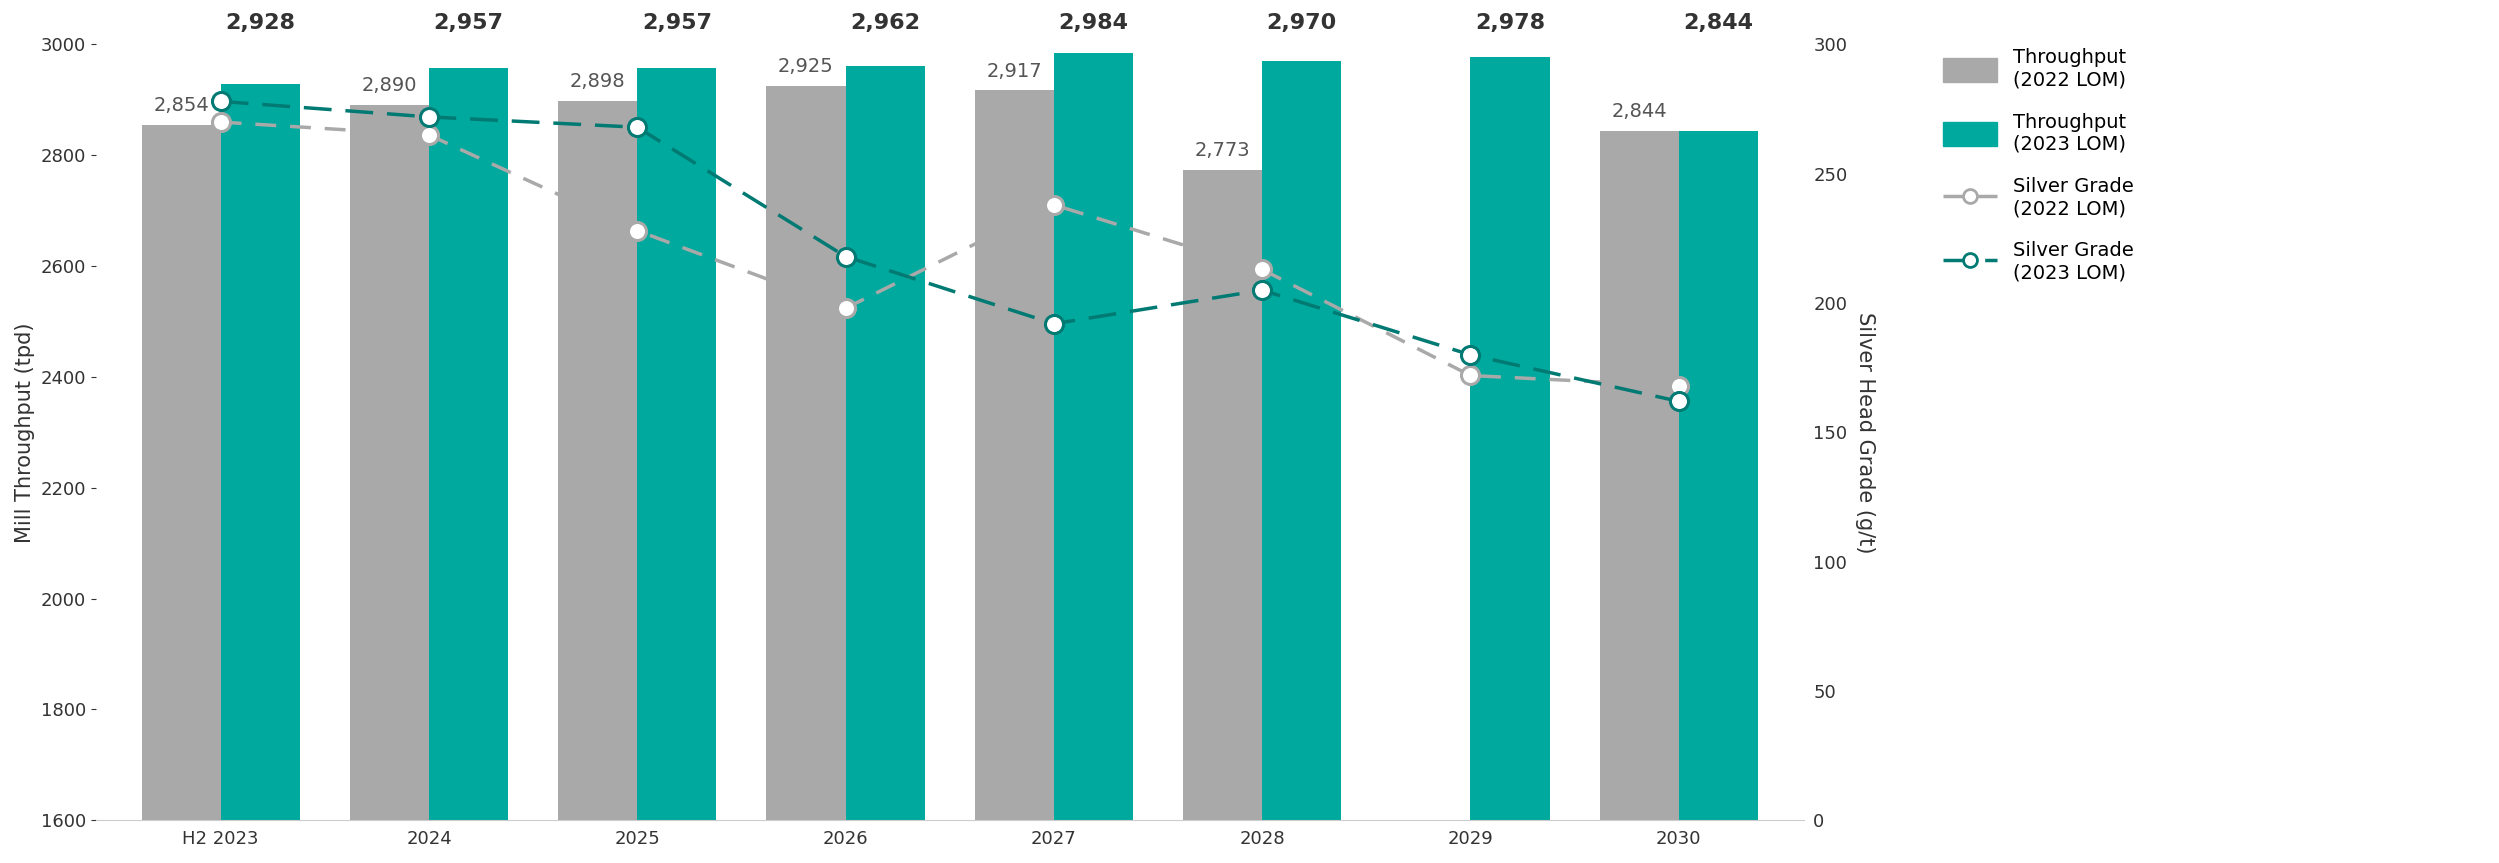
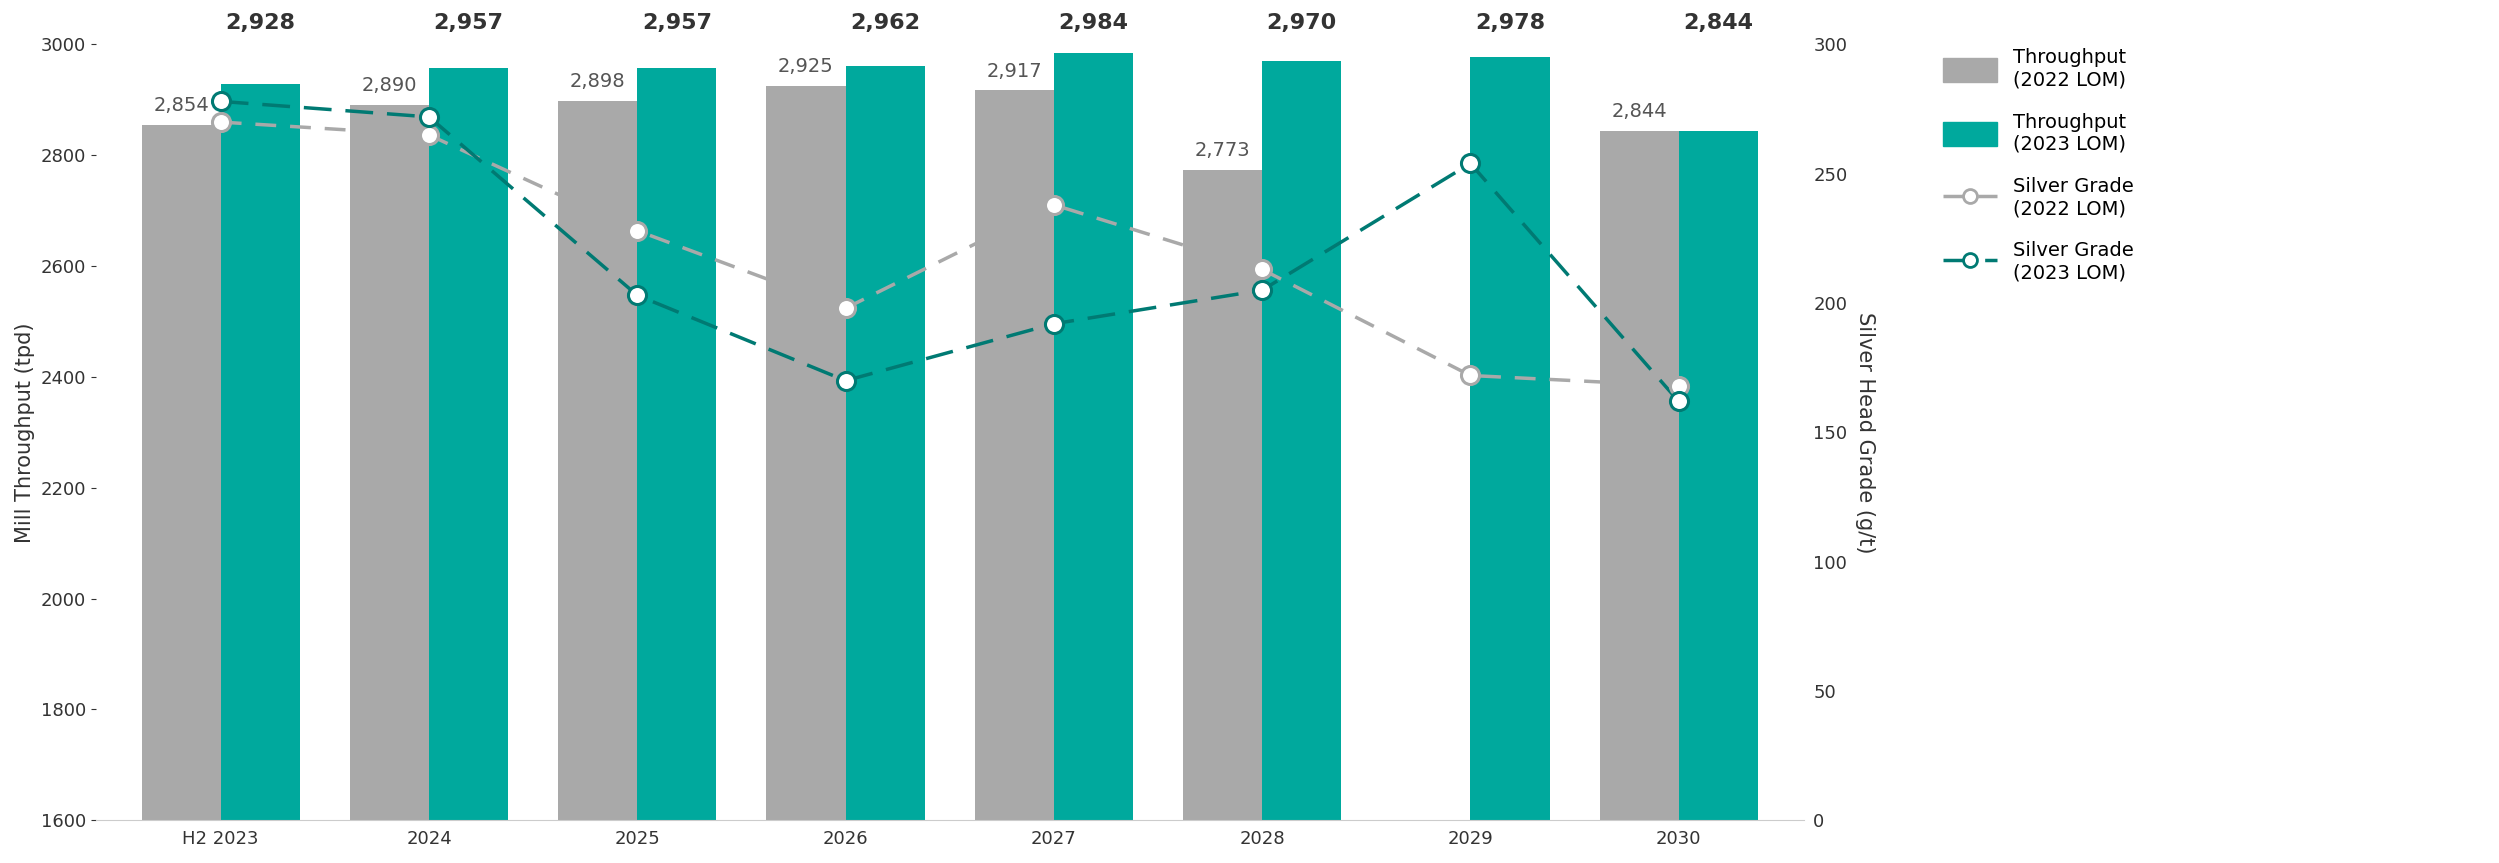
Silver Grade (2023 LOM)/2025: 268 -> 203
Silver Grade (2023 LOM)/2026: 218 -> 170
Silver Grade (2023 LOM)/2029: 180 -> 254
